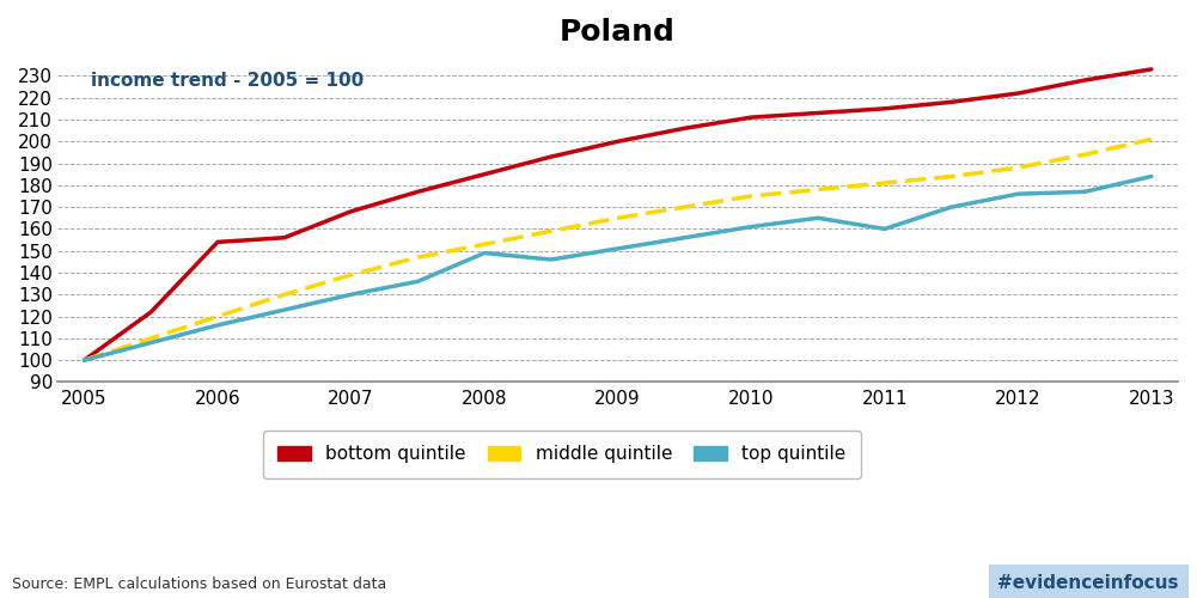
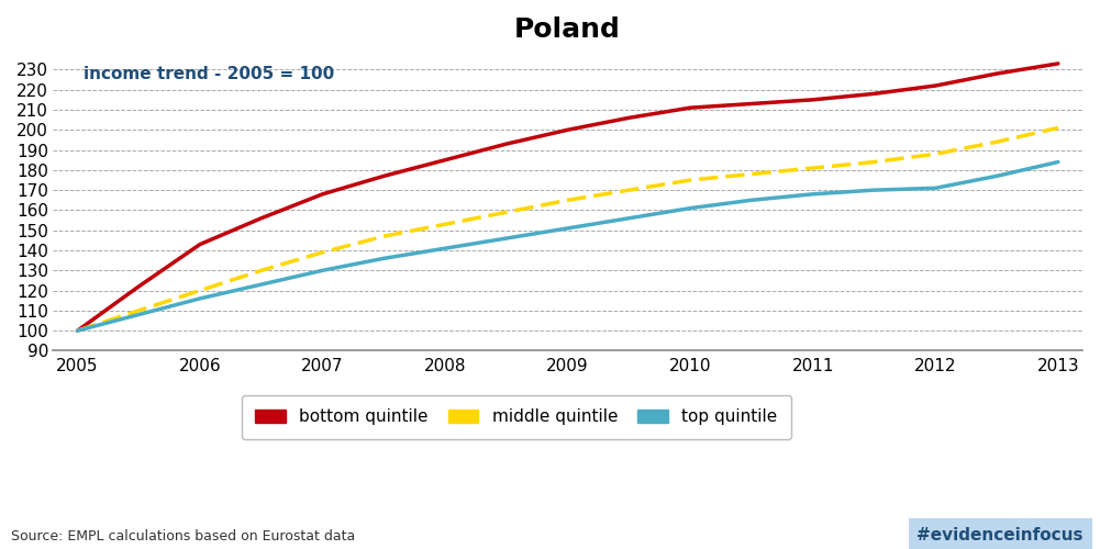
bottom quintile/2006: 154 -> 143
top quintile/2008: 149 -> 141
top quintile/2011: 160 -> 168
top quintile/2012: 176 -> 171
